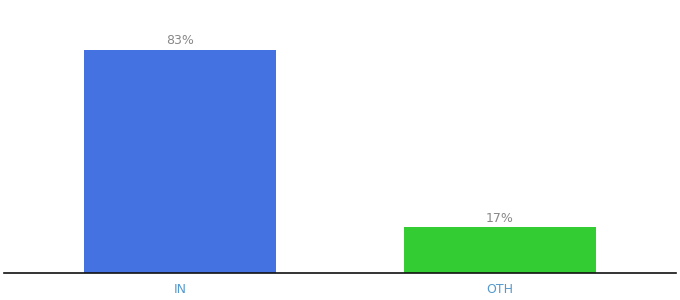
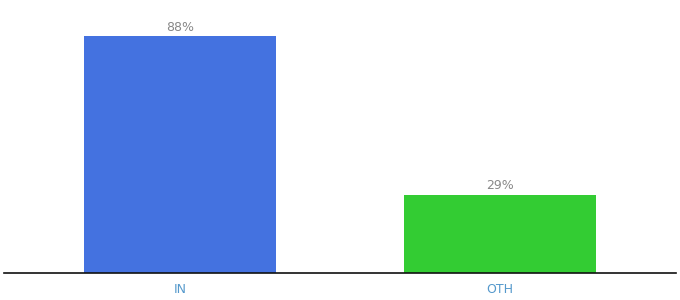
IN: 83% -> 88%
OTH: 17% -> 29%
